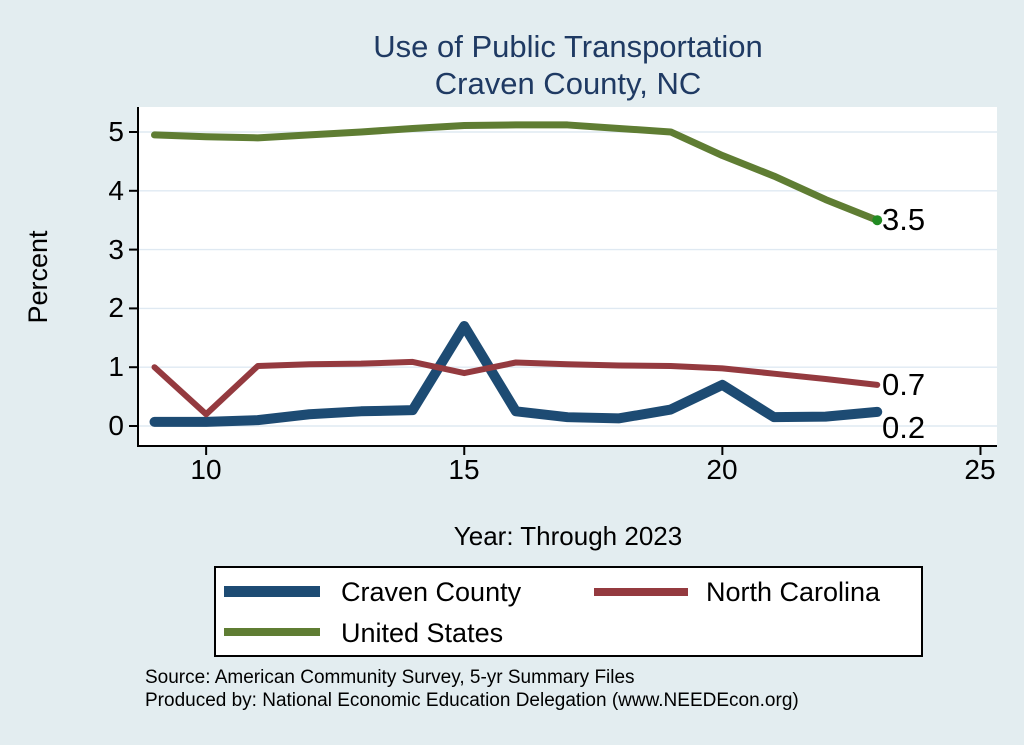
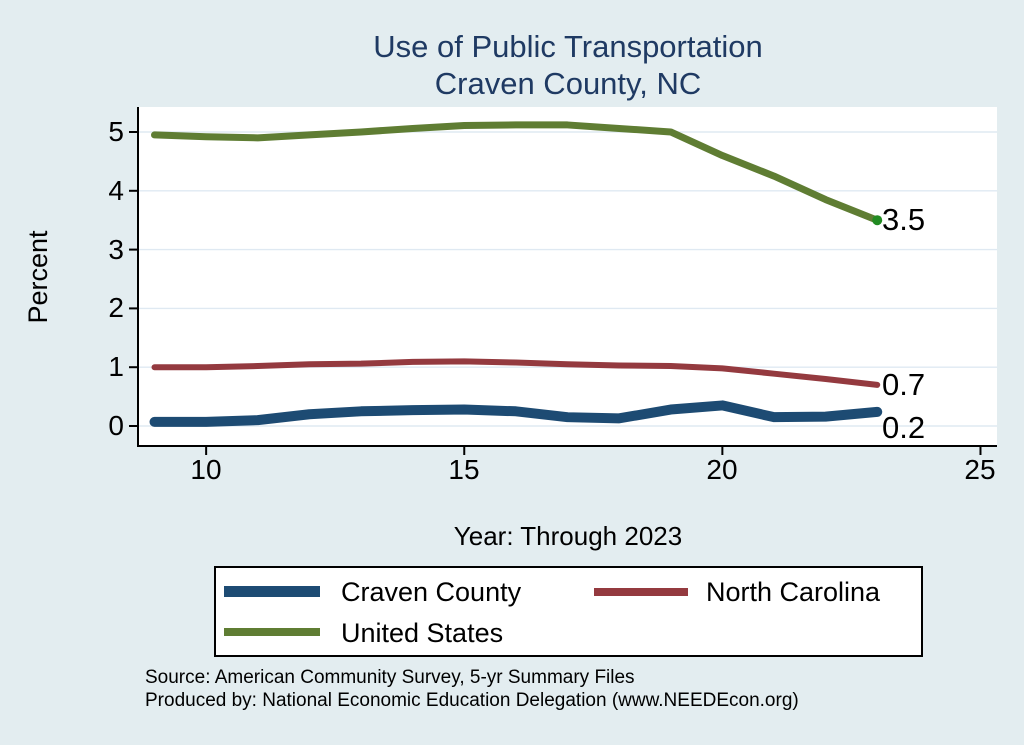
North Carolina/10: 0.2 -> 1.0
Craven County/15: 1.7 -> 0.3
North Carolina/15: 0.9 -> 1.1
Craven County/20: 0.7 -> 0.3
